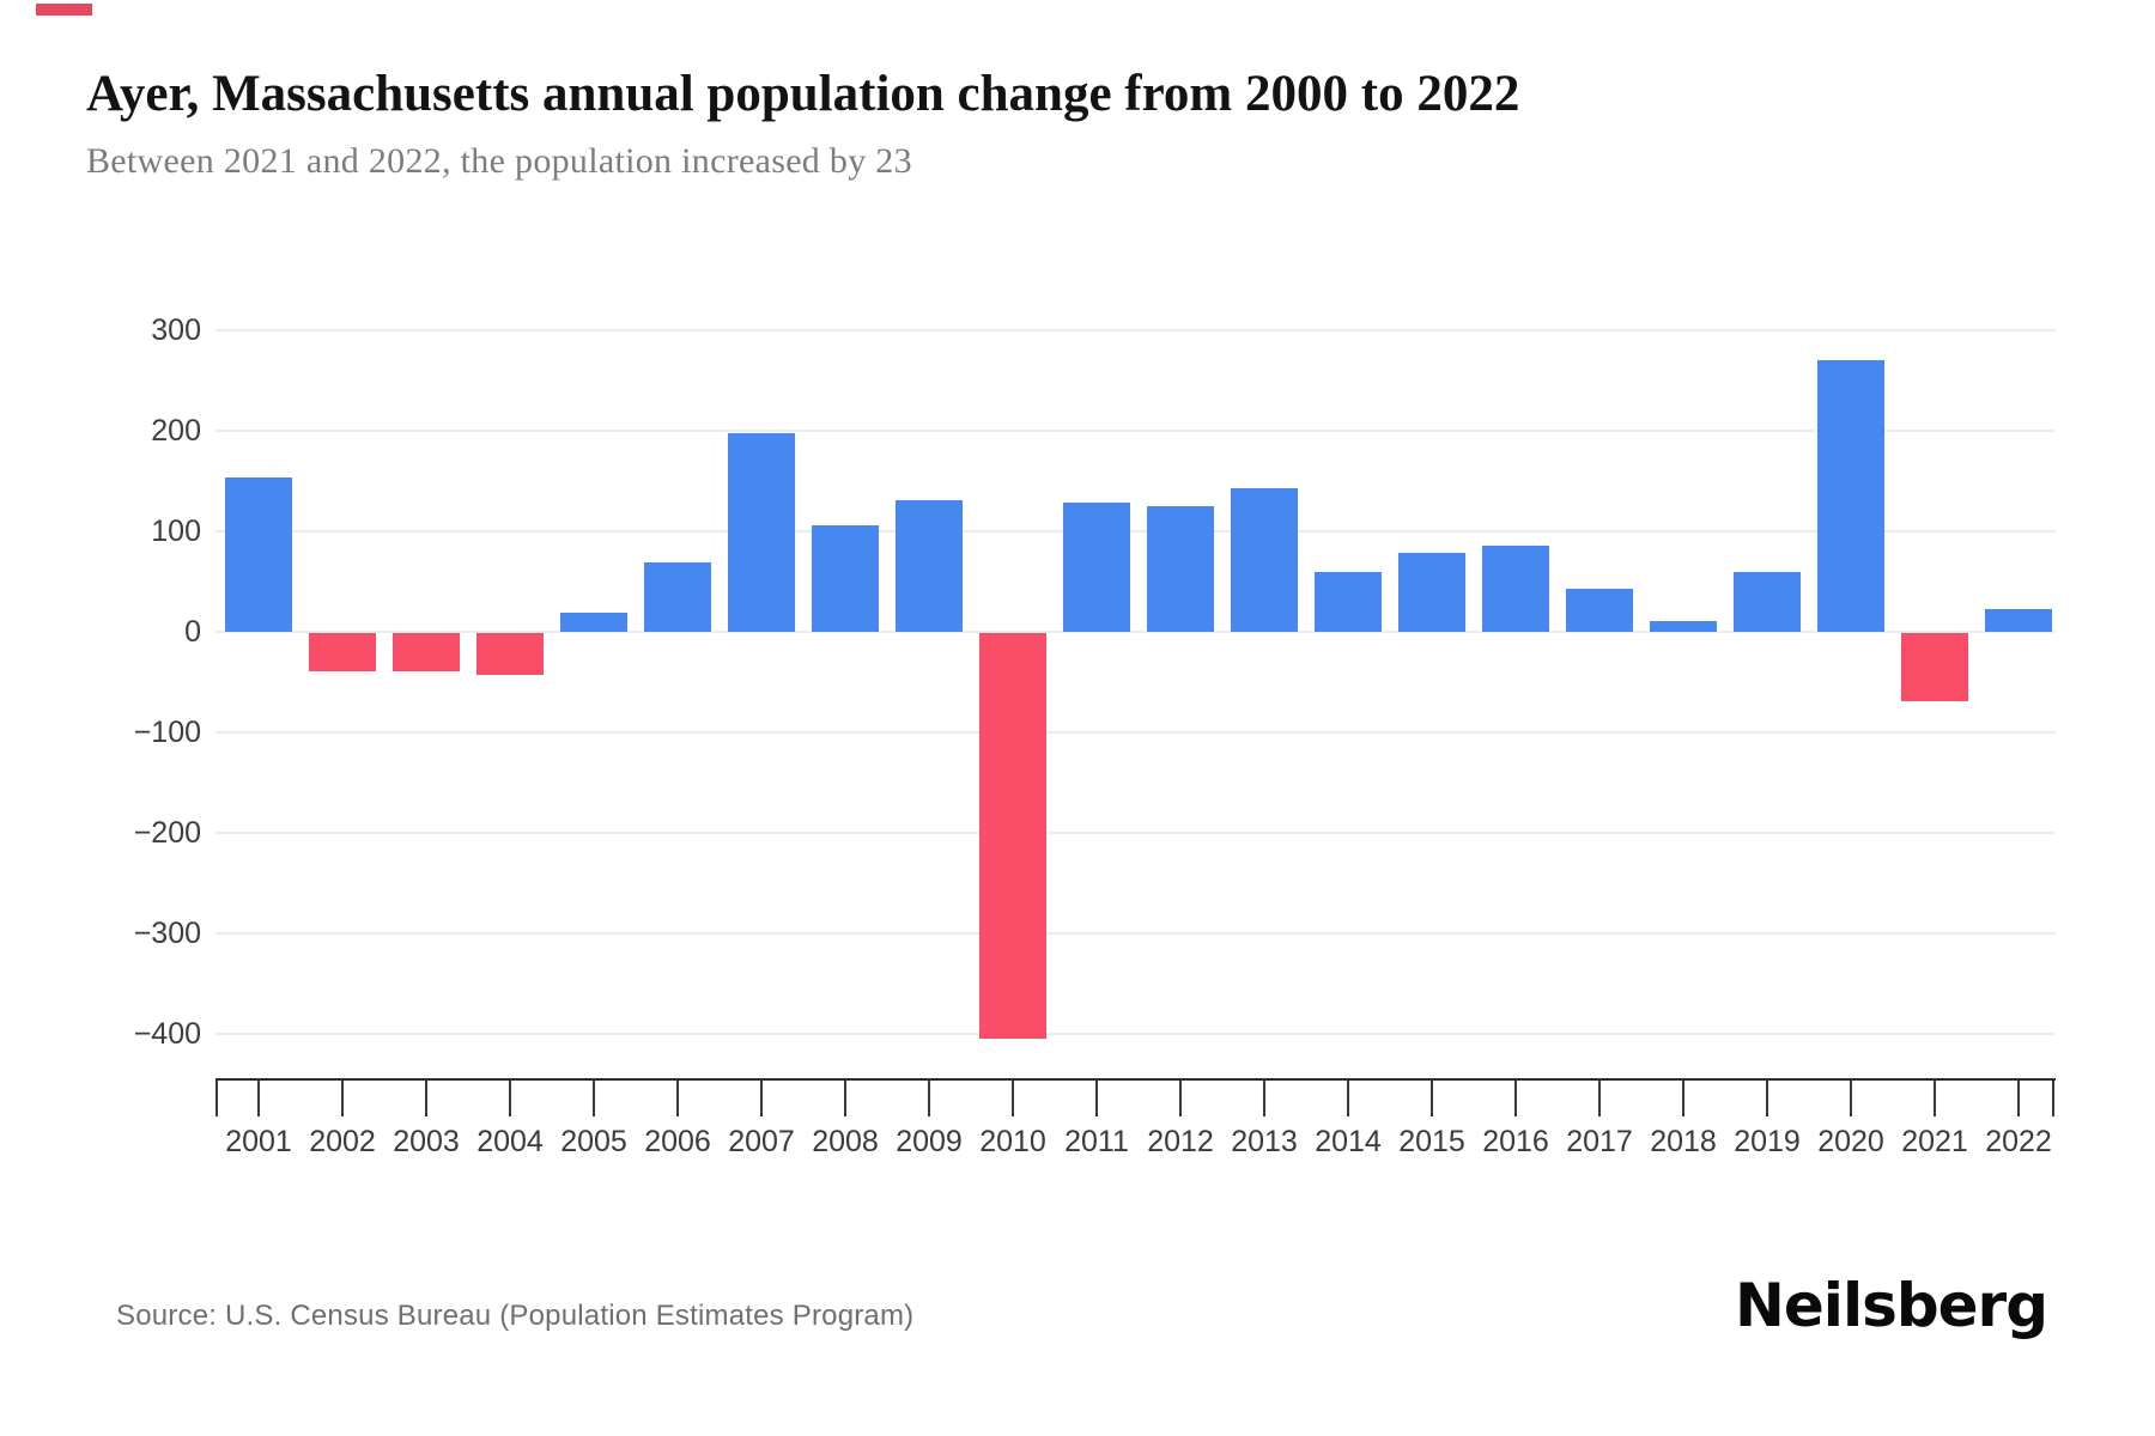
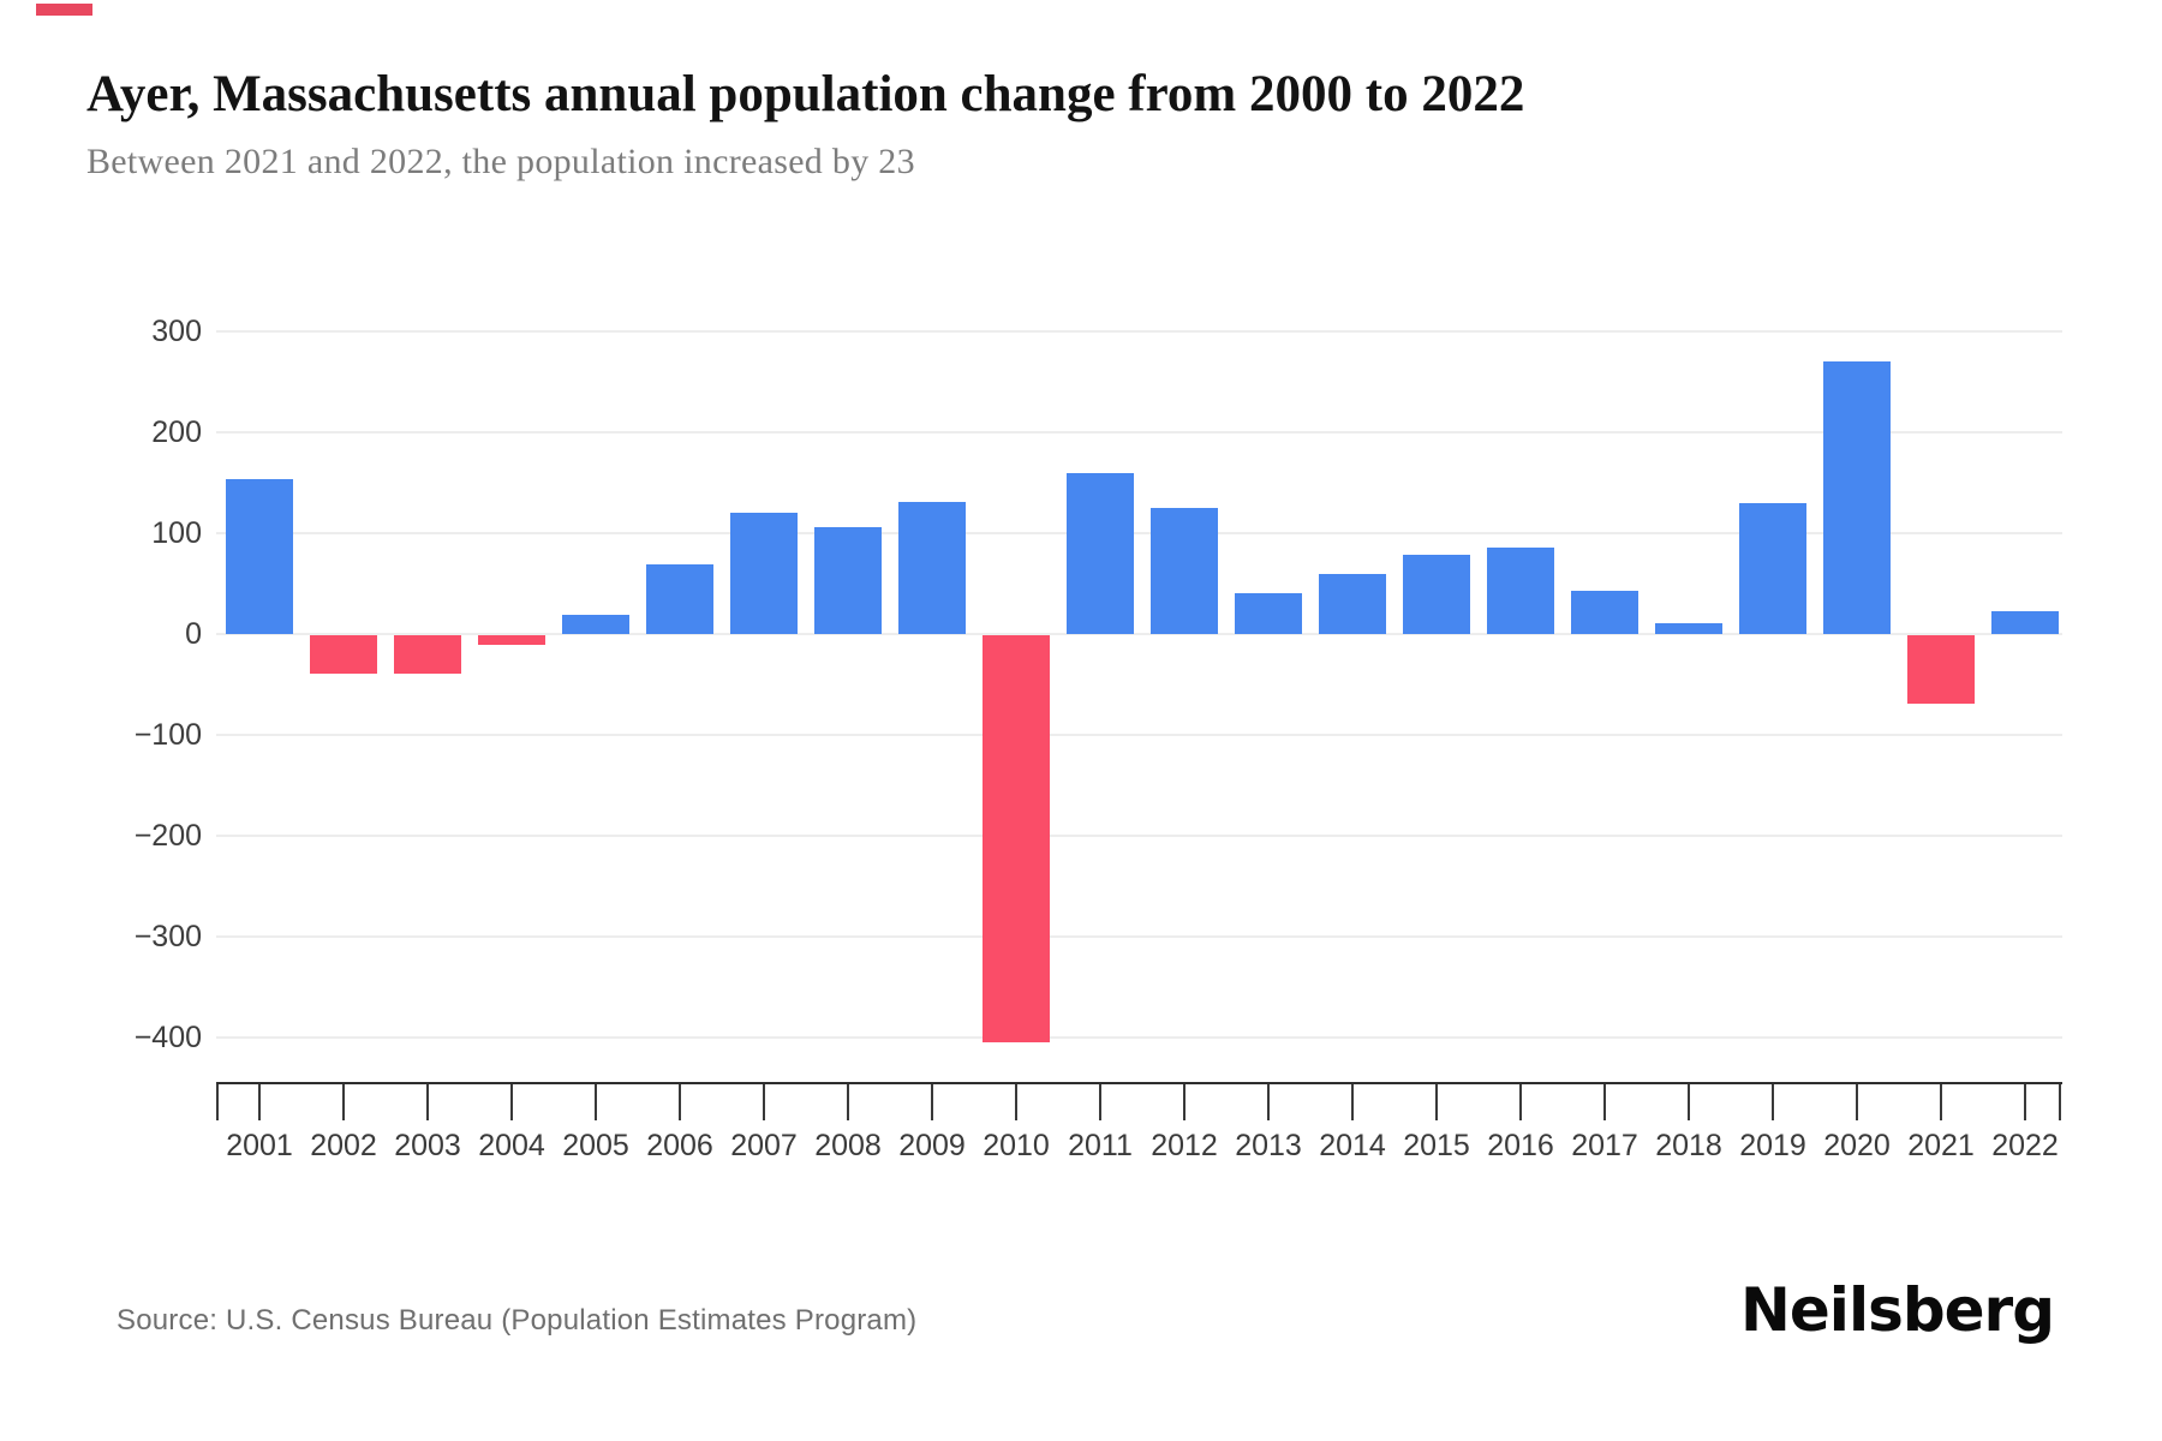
2004: -40 -> -10
2007: 200 -> 120
2011: 130 -> 160
2013: 140 -> 40
2019: 60 -> 130
